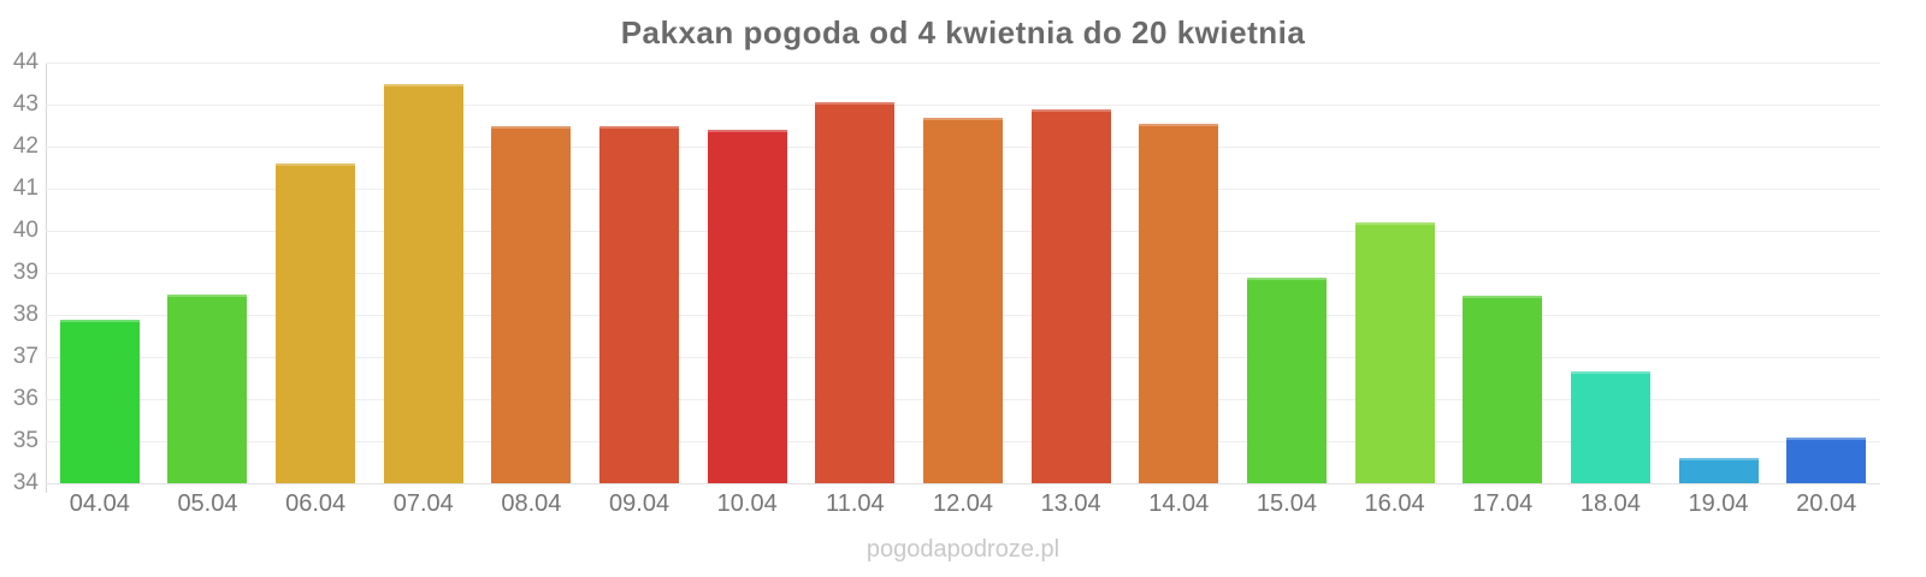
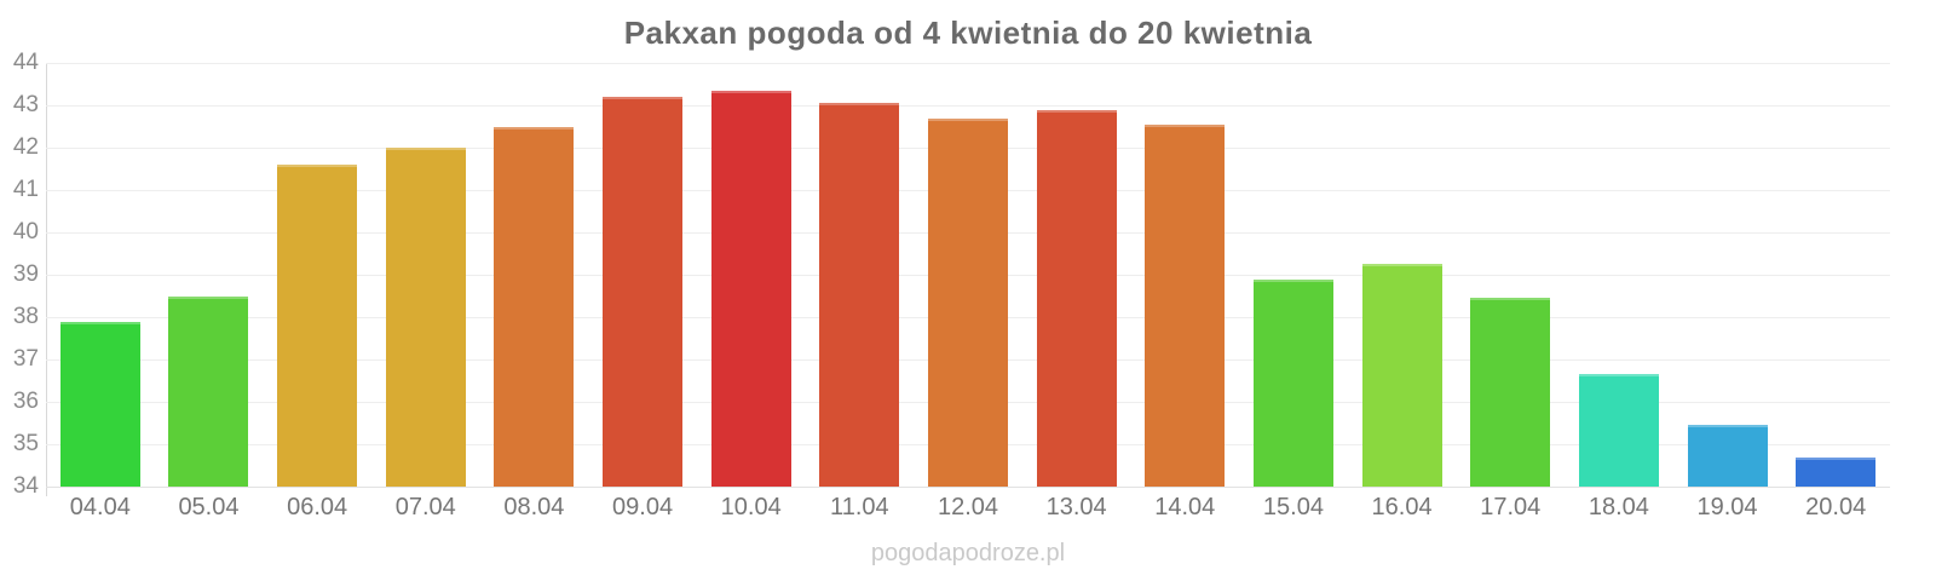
07.04: 43.5 -> 42.0
09.04: 42.5 -> 43.2
10.04: 42.4 -> 43.4
16.04: 40.2 -> 39.2
19.04: 34.6 -> 35.5
20.04: 35.1 -> 34.7
